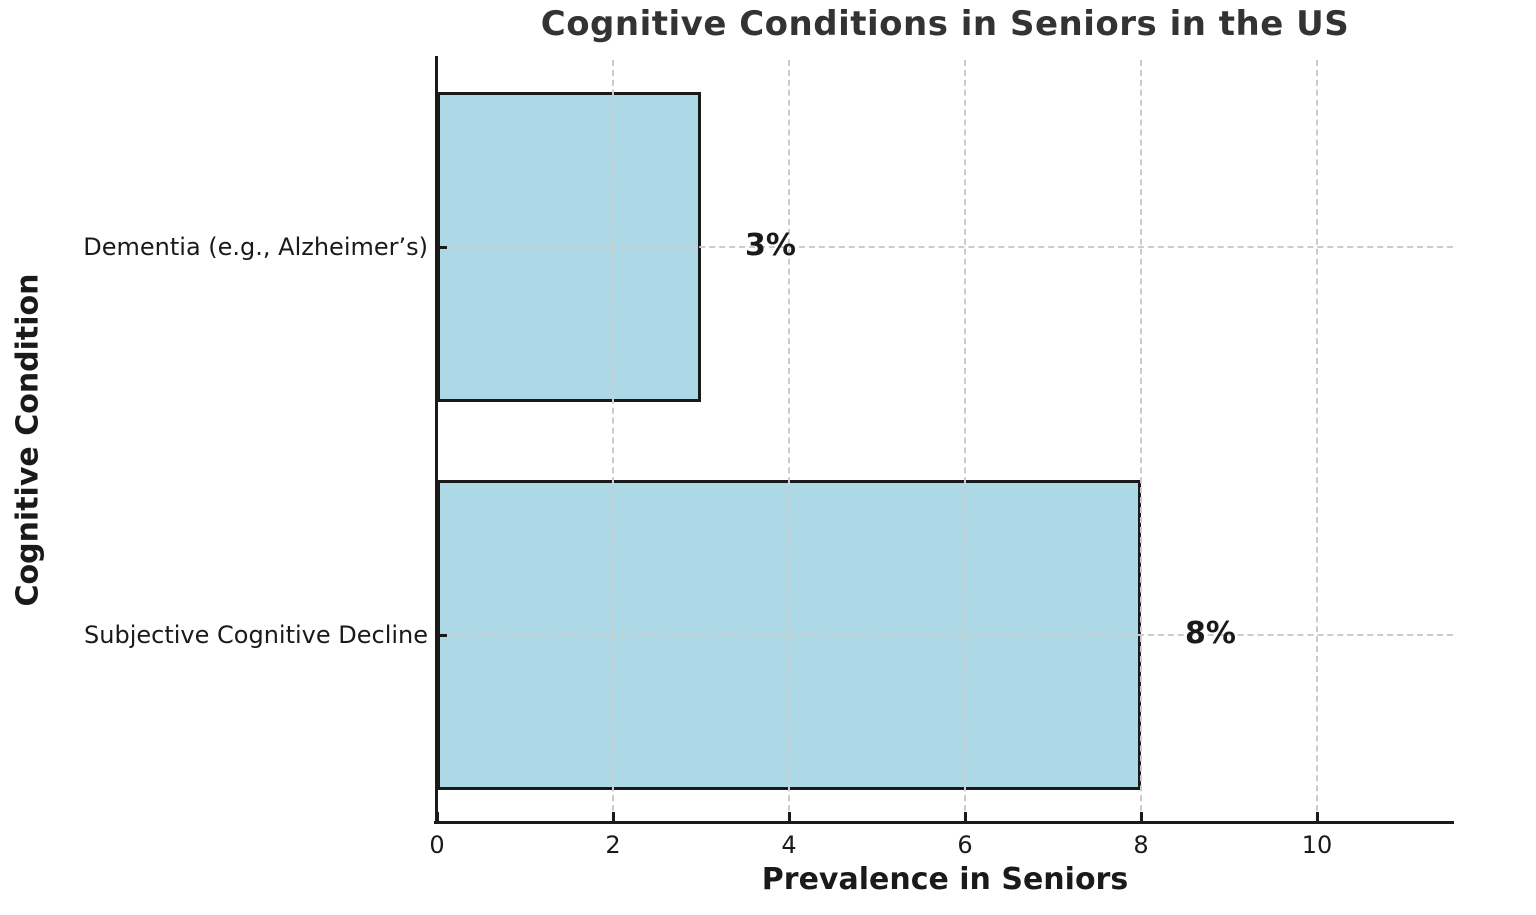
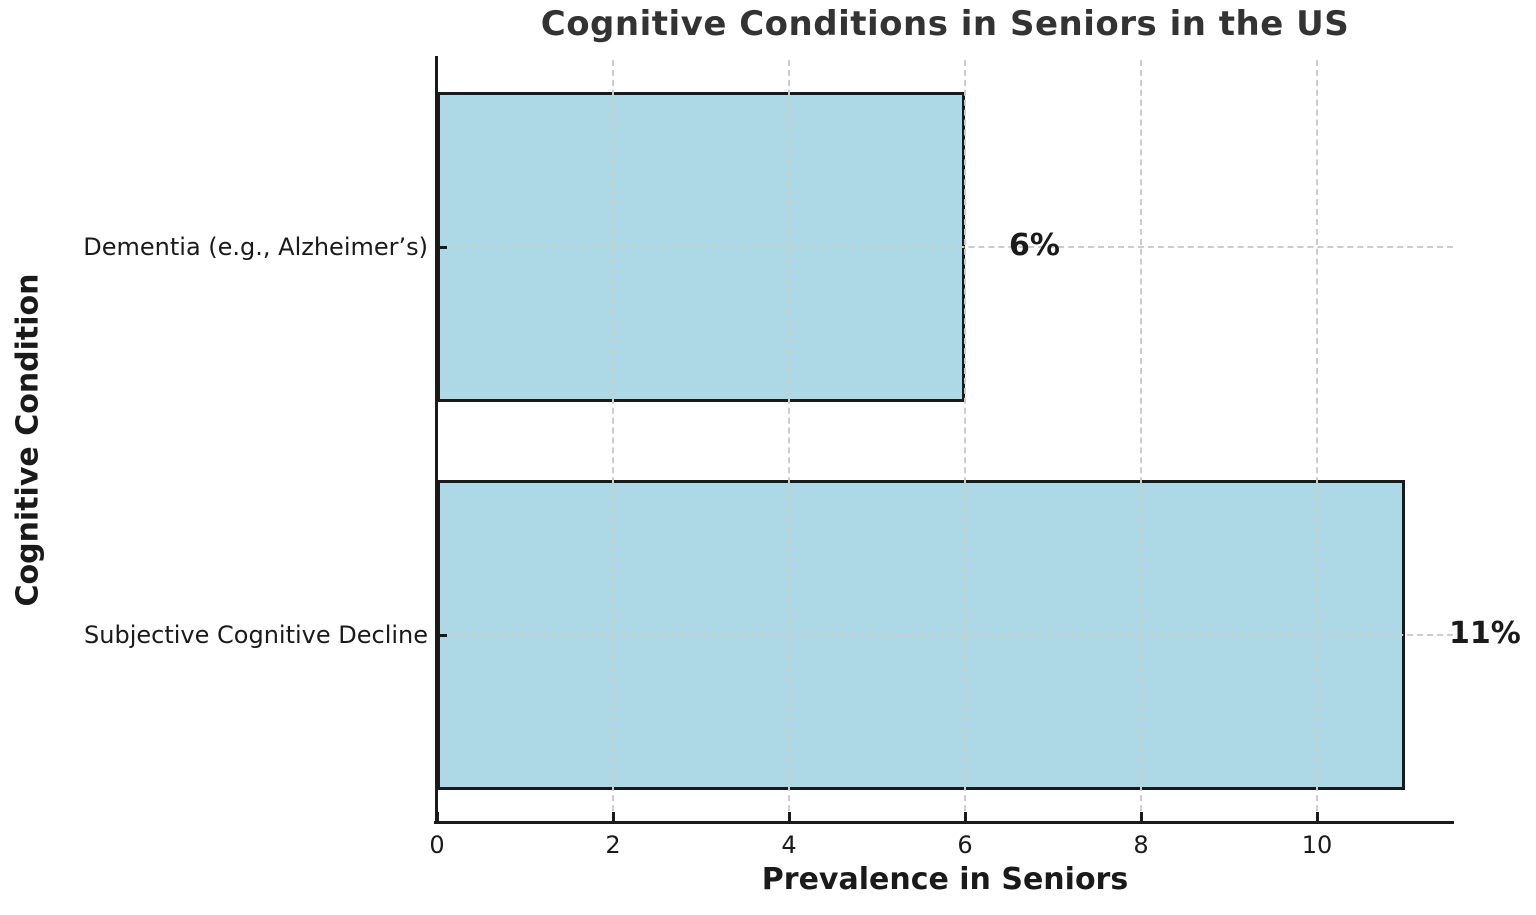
Dementia (e.g., Alzheimer’s): 3% -> 6%
Subjective Cognitive Decline: 8% -> 11%
